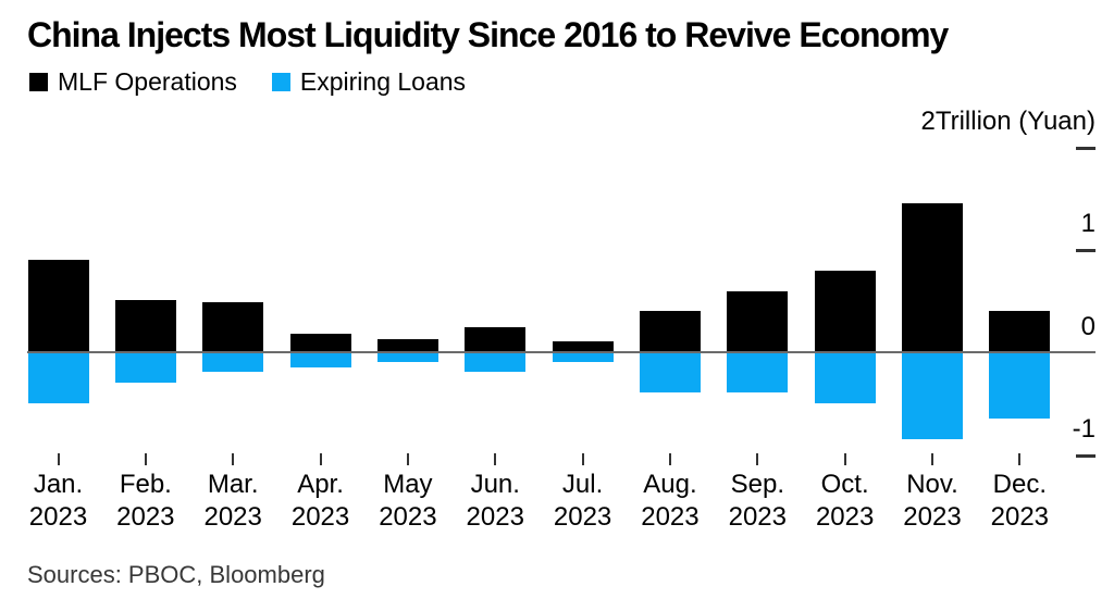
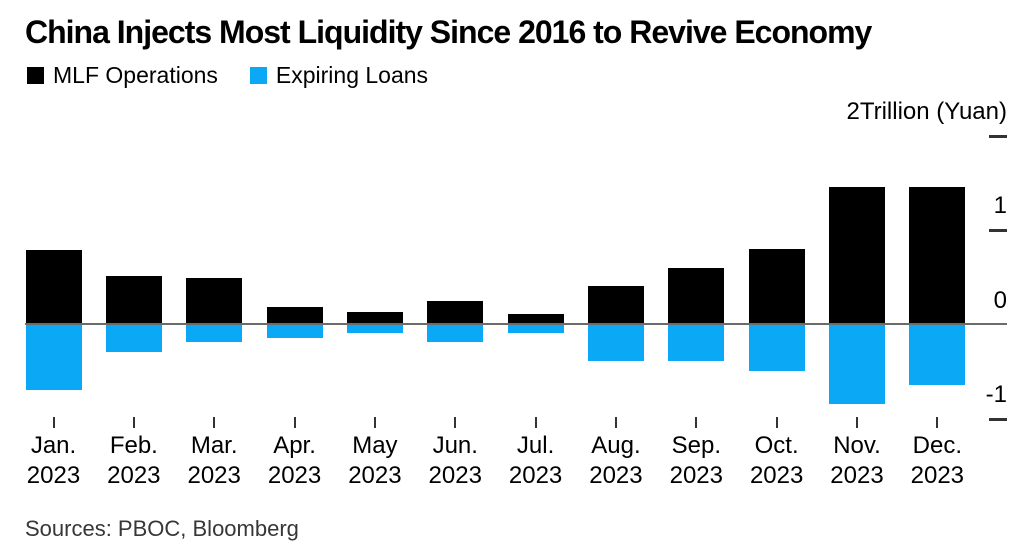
MLF Operations/Jan.: 0.9 -> 0.8
Expiring Loans/Jan.: -0.5 -> -0.7
MLF Operations/Dec.: 0.4 -> 1.4
